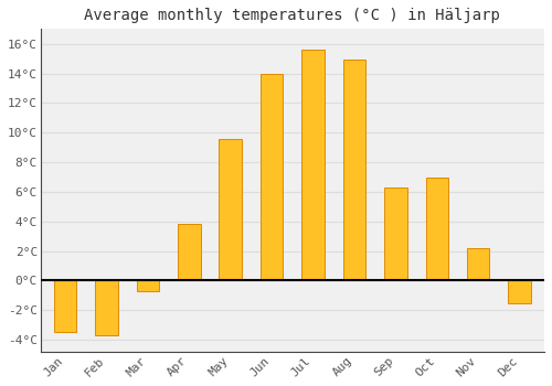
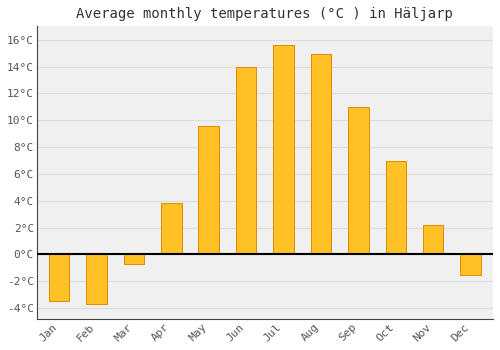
Sep: 6.3°C -> 11.0°C
